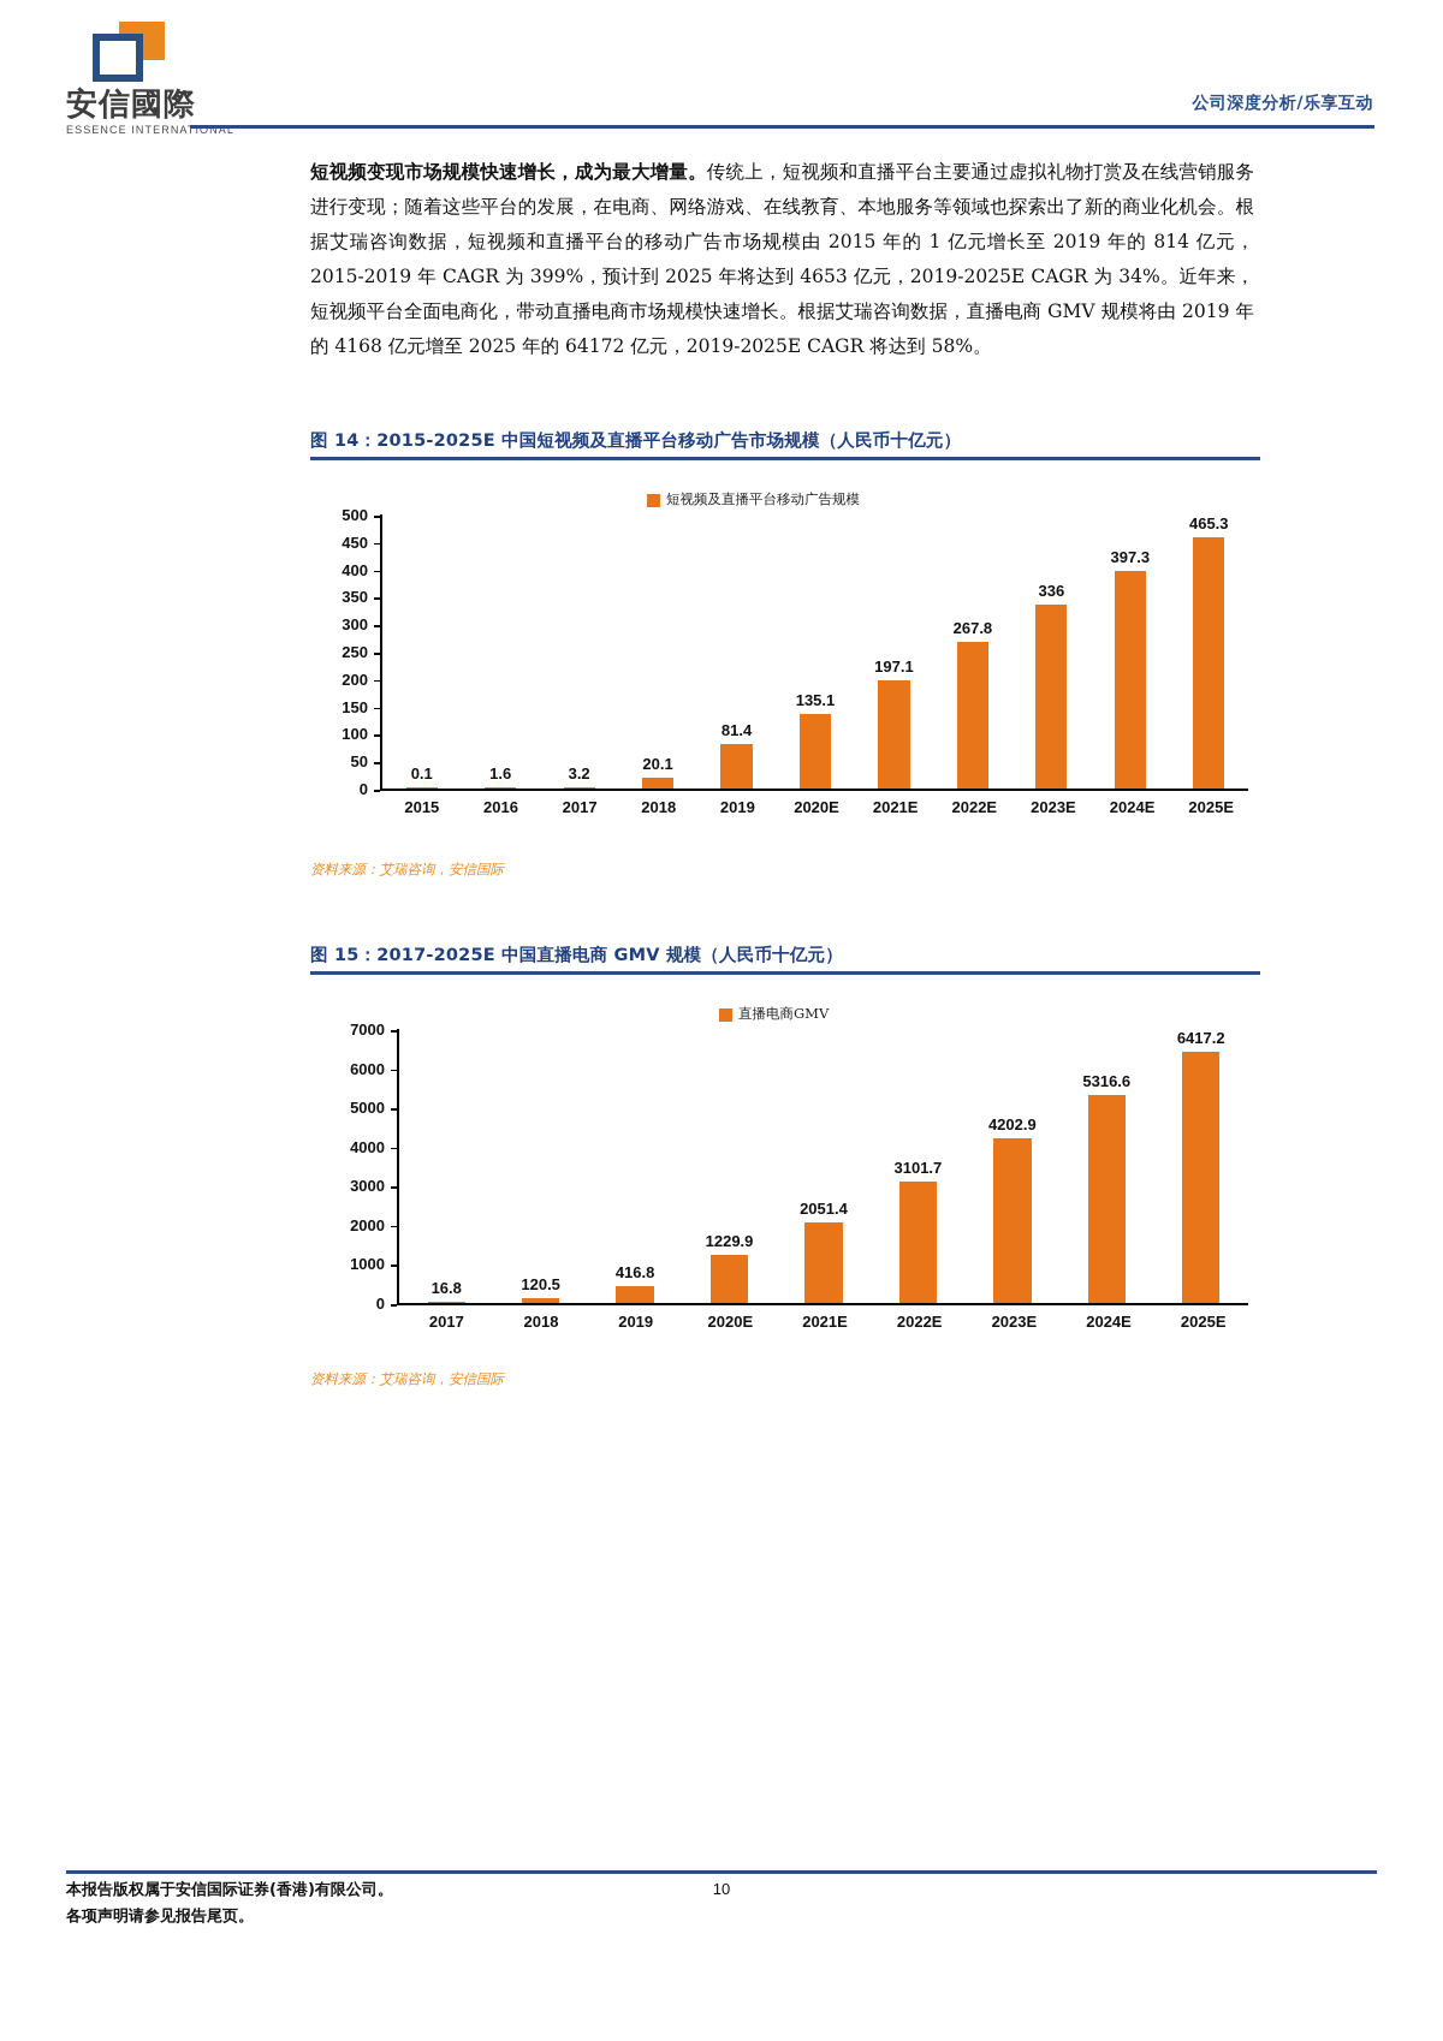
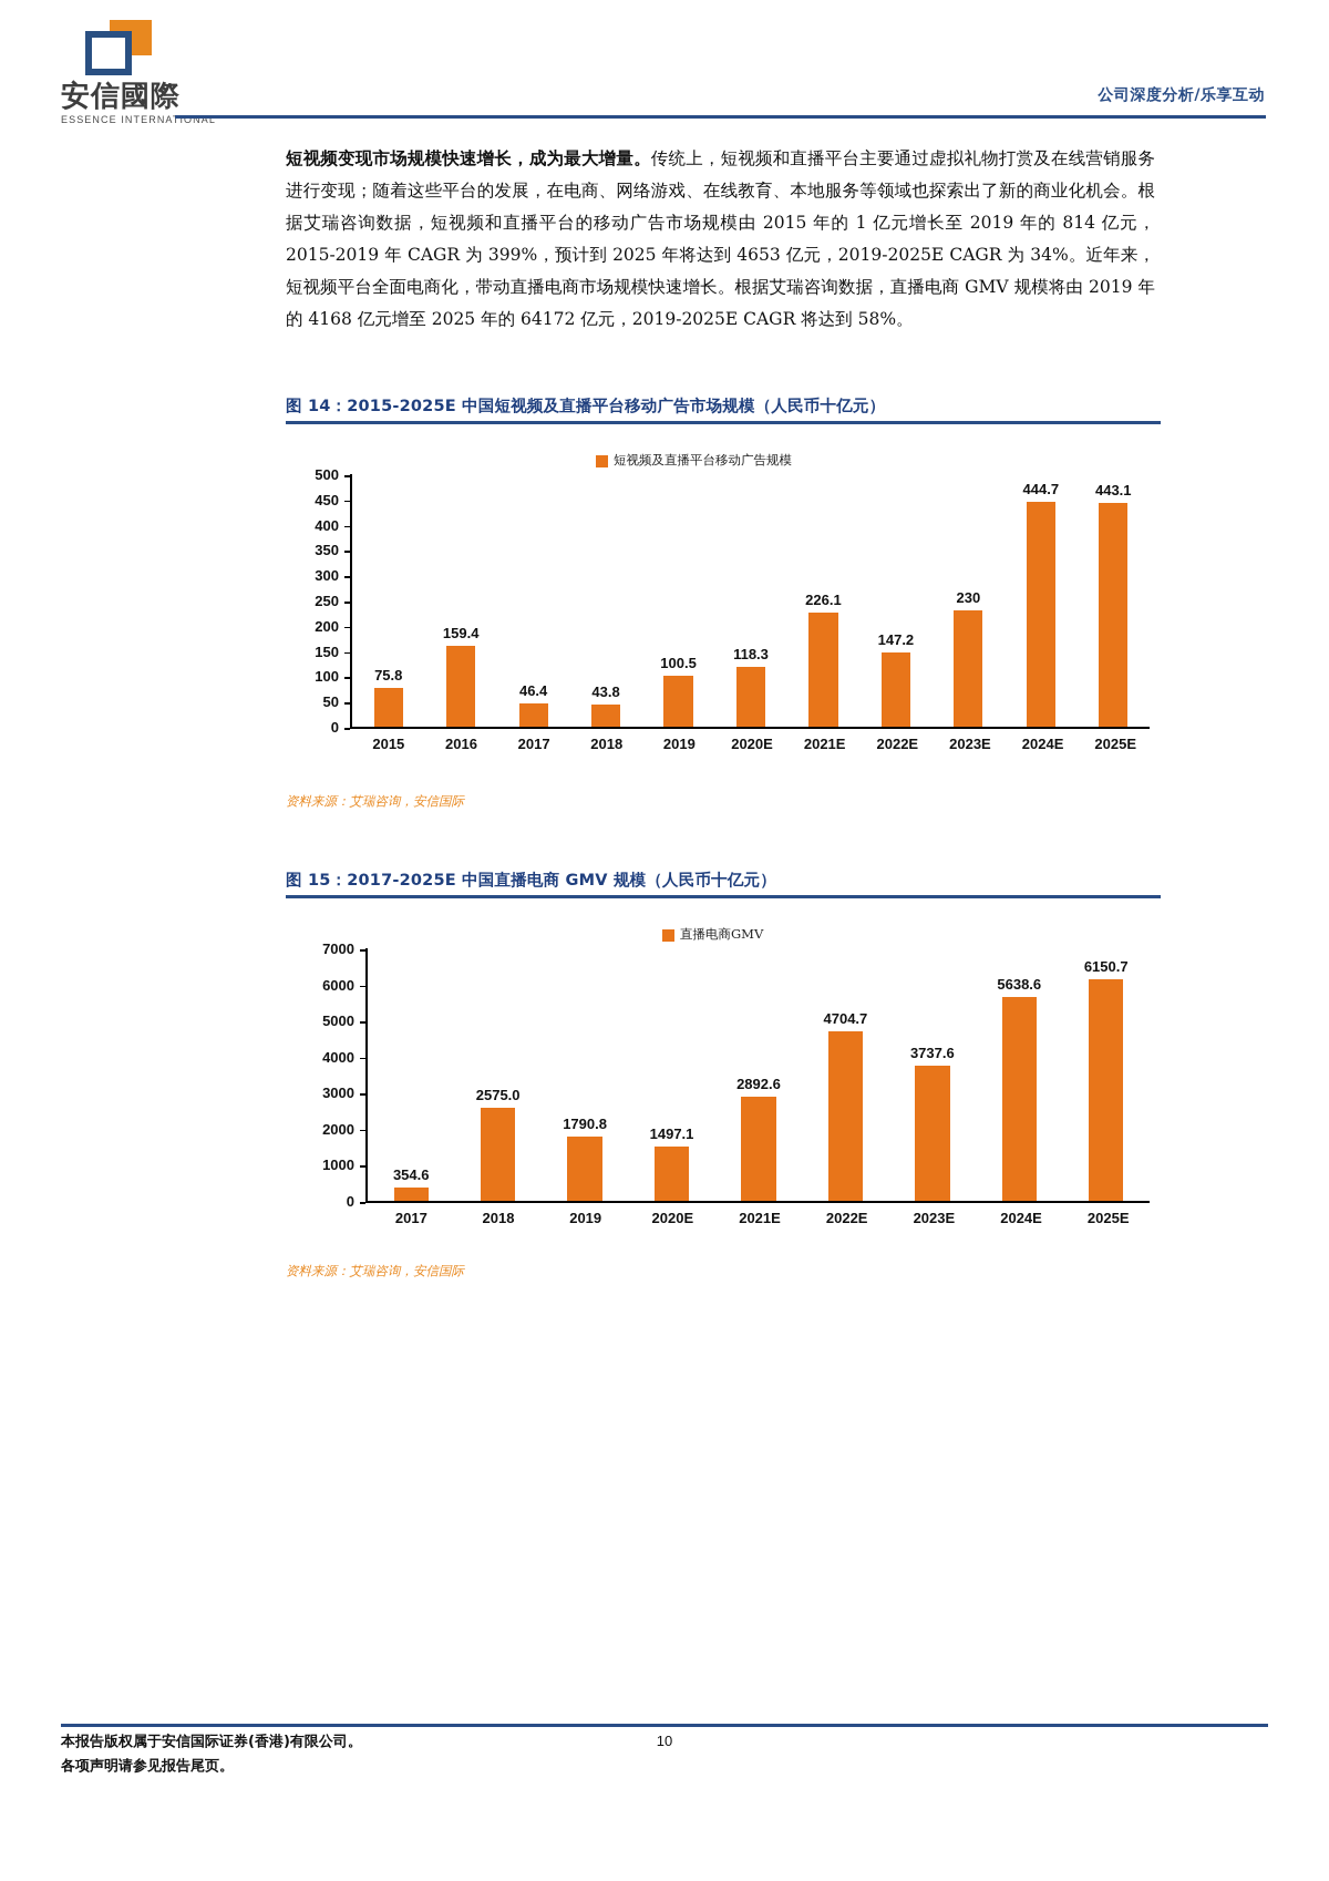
图 14：2015-2025E 中国短视频及直播平台移动广告市场规模（人民币十亿元）/2015: 0.1 -> 75.8
图 14：2015-2025E 中国短视频及直播平台移动广告市场规模（人民币十亿元）/2016: 1.6 -> 159.4
图 14：2015-2025E 中国短视频及直播平台移动广告市场规模（人民币十亿元）/2017: 3.2 -> 46.4
图 14：2015-2025E 中国短视频及直播平台移动广告市场规模（人民币十亿元）/2018: 20.1 -> 43.8
图 14：2015-2025E 中国短视频及直播平台移动广告市场规模（人民币十亿元）/2019: 81.4 -> 100.5
图 14：2015-2025E 中国短视频及直播平台移动广告市场规模（人民币十亿元）/2020E: 135.1 -> 118.3
图 14：2015-2025E 中国短视频及直播平台移动广告市场规模（人民币十亿元）/2021E: 197.1 -> 226.1
图 14：2015-2025E 中国短视频及直播平台移动广告市场规模（人民币十亿元）/2022E: 267.8 -> 147.2
图 14：2015-2025E 中国短视频及直播平台移动广告市场规模（人民币十亿元）/2023E: 336 -> 230
图 14：2015-2025E 中国短视频及直播平台移动广告市场规模（人民币十亿元）/2024E: 397.3 -> 444.7
图 14：2015-2025E 中国短视频及直播平台移动广告市场规模（人民币十亿元）/2025E: 465.3 -> 443.1
图 15：2017-2025E 中国直播电商 GMV 规模（人民币十亿元）/2017: 16.8 -> 354.6
图 15：2017-2025E 中国直播电商 GMV 规模（人民币十亿元）/2018: 120.5 -> 2575.0
图 15：2017-2025E 中国直播电商 GMV 规模（人民币十亿元）/2019: 416.8 -> 1790.8
图 15：2017-2025E 中国直播电商 GMV 规模（人民币十亿元）/2020E: 1229.9 -> 1497.1
图 15：2017-2025E 中国直播电商 GMV 规模（人民币十亿元）/2021E: 2051.4 -> 2892.6
图 15：2017-2025E 中国直播电商 GMV 规模（人民币十亿元）/2022E: 3101.7 -> 4704.7
图 15：2017-2025E 中国直播电商 GMV 规模（人民币十亿元）/2023E: 4202.9 -> 3737.6
图 15：2017-2025E 中国直播电商 GMV 规模（人民币十亿元）/2024E: 5316.6 -> 5638.6
图 15：2017-2025E 中国直播电商 GMV 规模（人民币十亿元）/2025E: 6417.2 -> 6150.7
